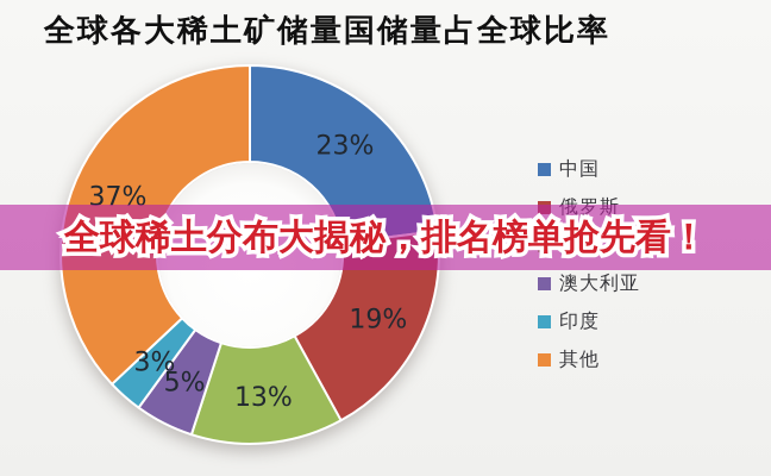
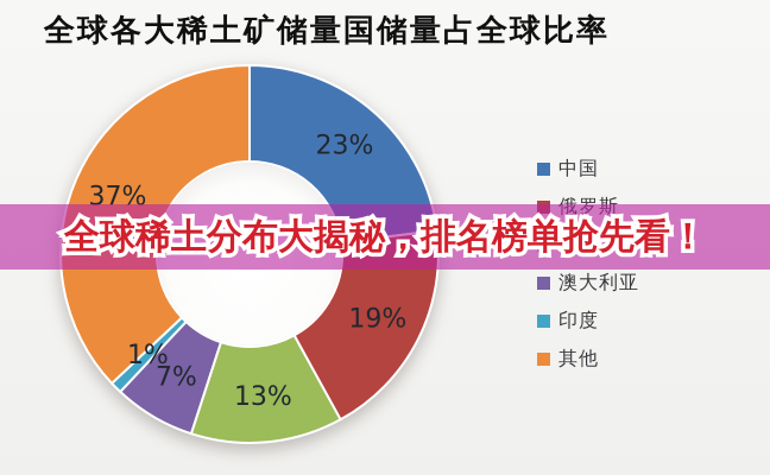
澳大利亚: 5% -> 7%
印度: 3% -> 1%
